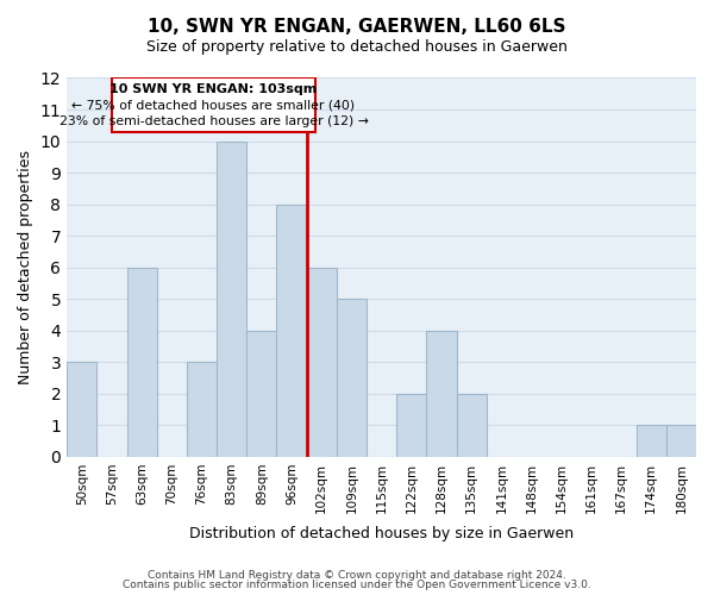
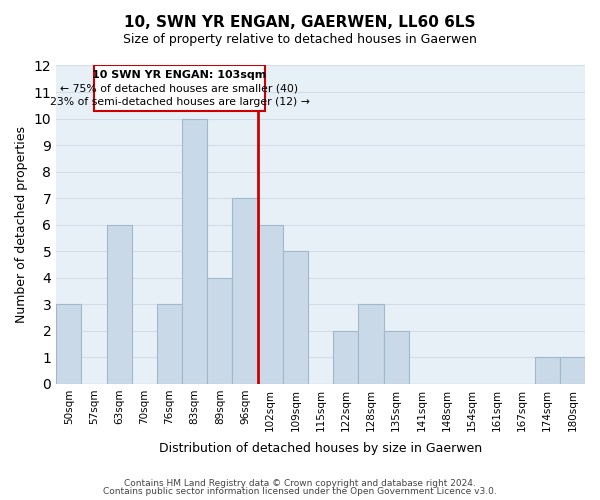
96sqm: 8 -> 7
128sqm: 4 -> 3
